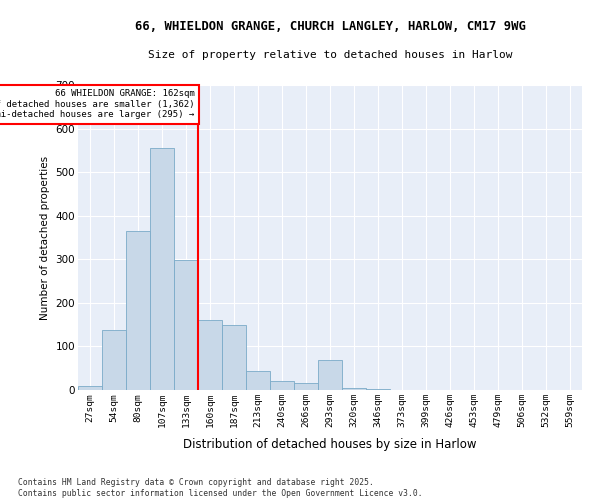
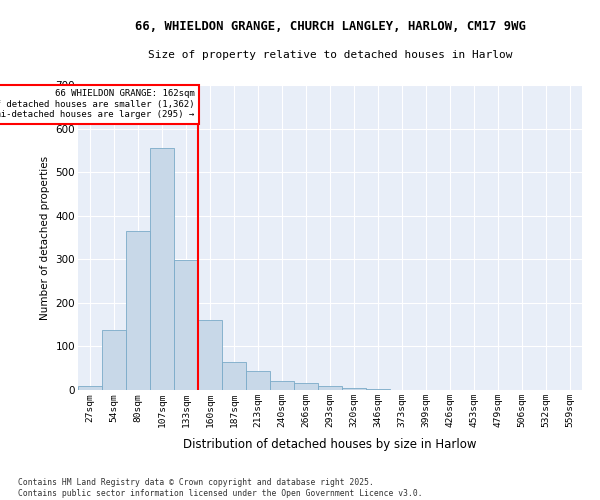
187sqm: 150 -> 65
293sqm: 70 -> 10
